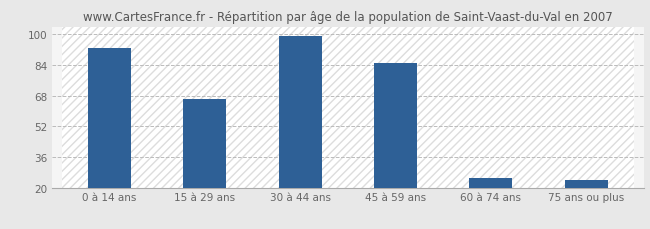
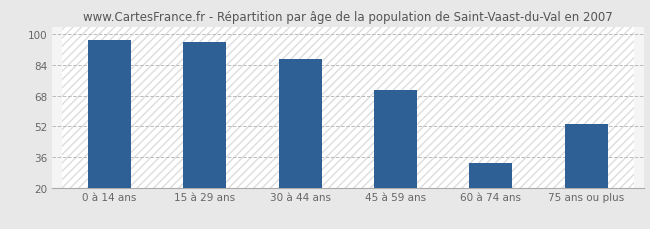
0 à 14 ans: 93 -> 97
15 à 29 ans: 66 -> 96
30 à 44 ans: 99 -> 87
45 à 59 ans: 85 -> 71
60 à 74 ans: 25 -> 33
75 ans ou plus: 24 -> 53
